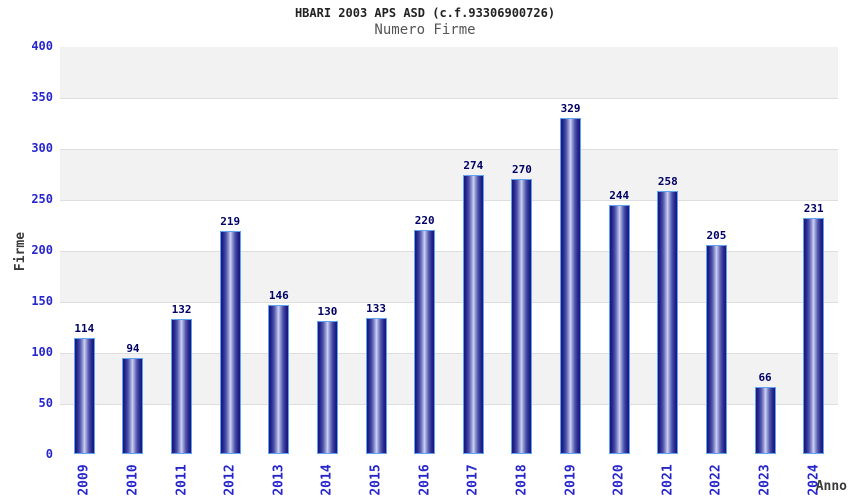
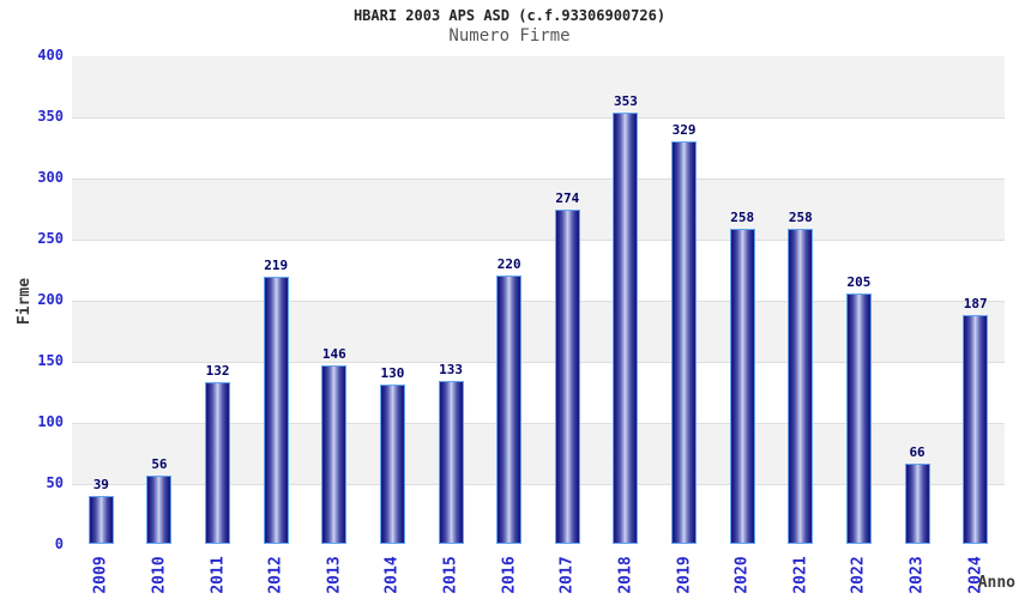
2009: 114 -> 39
2010: 94 -> 56
2018: 270 -> 353
2020: 244 -> 258
2024: 231 -> 187
